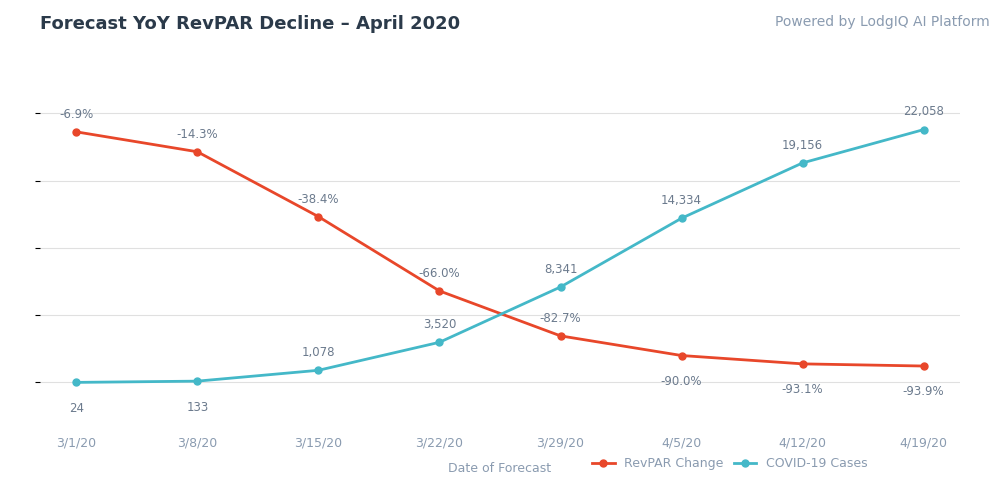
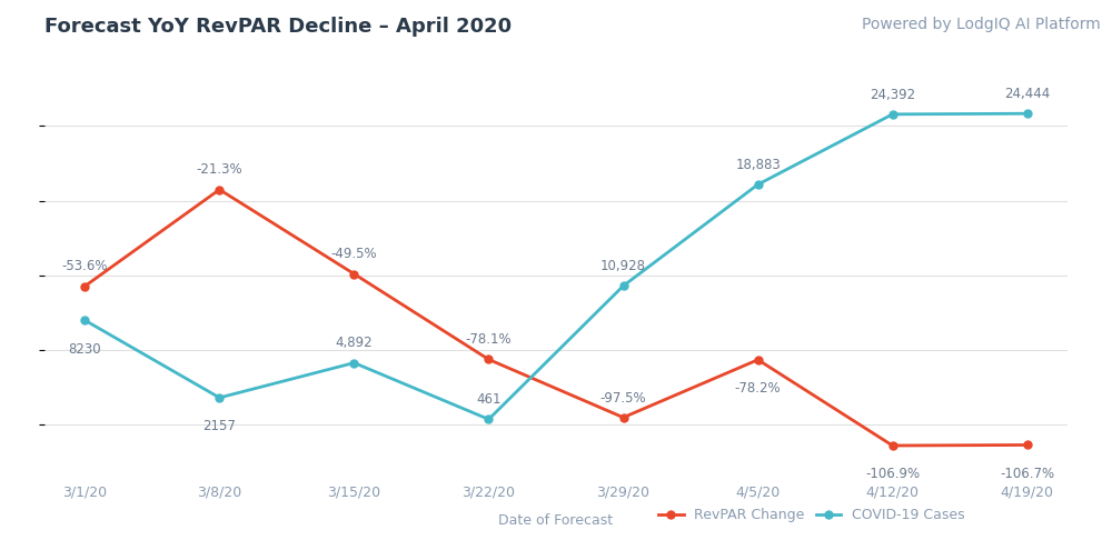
RevPAR Change/3/1/20: -6.9% -> -53.6%
COVID-19 Cases/3/1/20: 24 -> 8230
RevPAR Change/3/8/20: -14.3% -> -21.3%
COVID-19 Cases/3/8/20: 133 -> 2157
RevPAR Change/3/15/20: -38.4% -> -49.5%
COVID-19 Cases/3/15/20: 1,078 -> 4,892
RevPAR Change/3/22/20: -66.0% -> -78.1%
COVID-19 Cases/3/22/20: 3,520 -> 461
RevPAR Change/3/29/20: -82.7% -> -97.5%
COVID-19 Cases/3/29/20: 8,341 -> 10,928
RevPAR Change/4/5/20: -90.0% -> -78.2%
COVID-19 Cases/4/5/20: 14,334 -> 18,883
RevPAR Change/4/12/20: -93.1% -> -106.9%
COVID-19 Cases/4/12/20: 19,156 -> 24,392
RevPAR Change/4/19/20: -93.9% -> -106.7%
COVID-19 Cases/4/19/20: 22,058 -> 24,444
